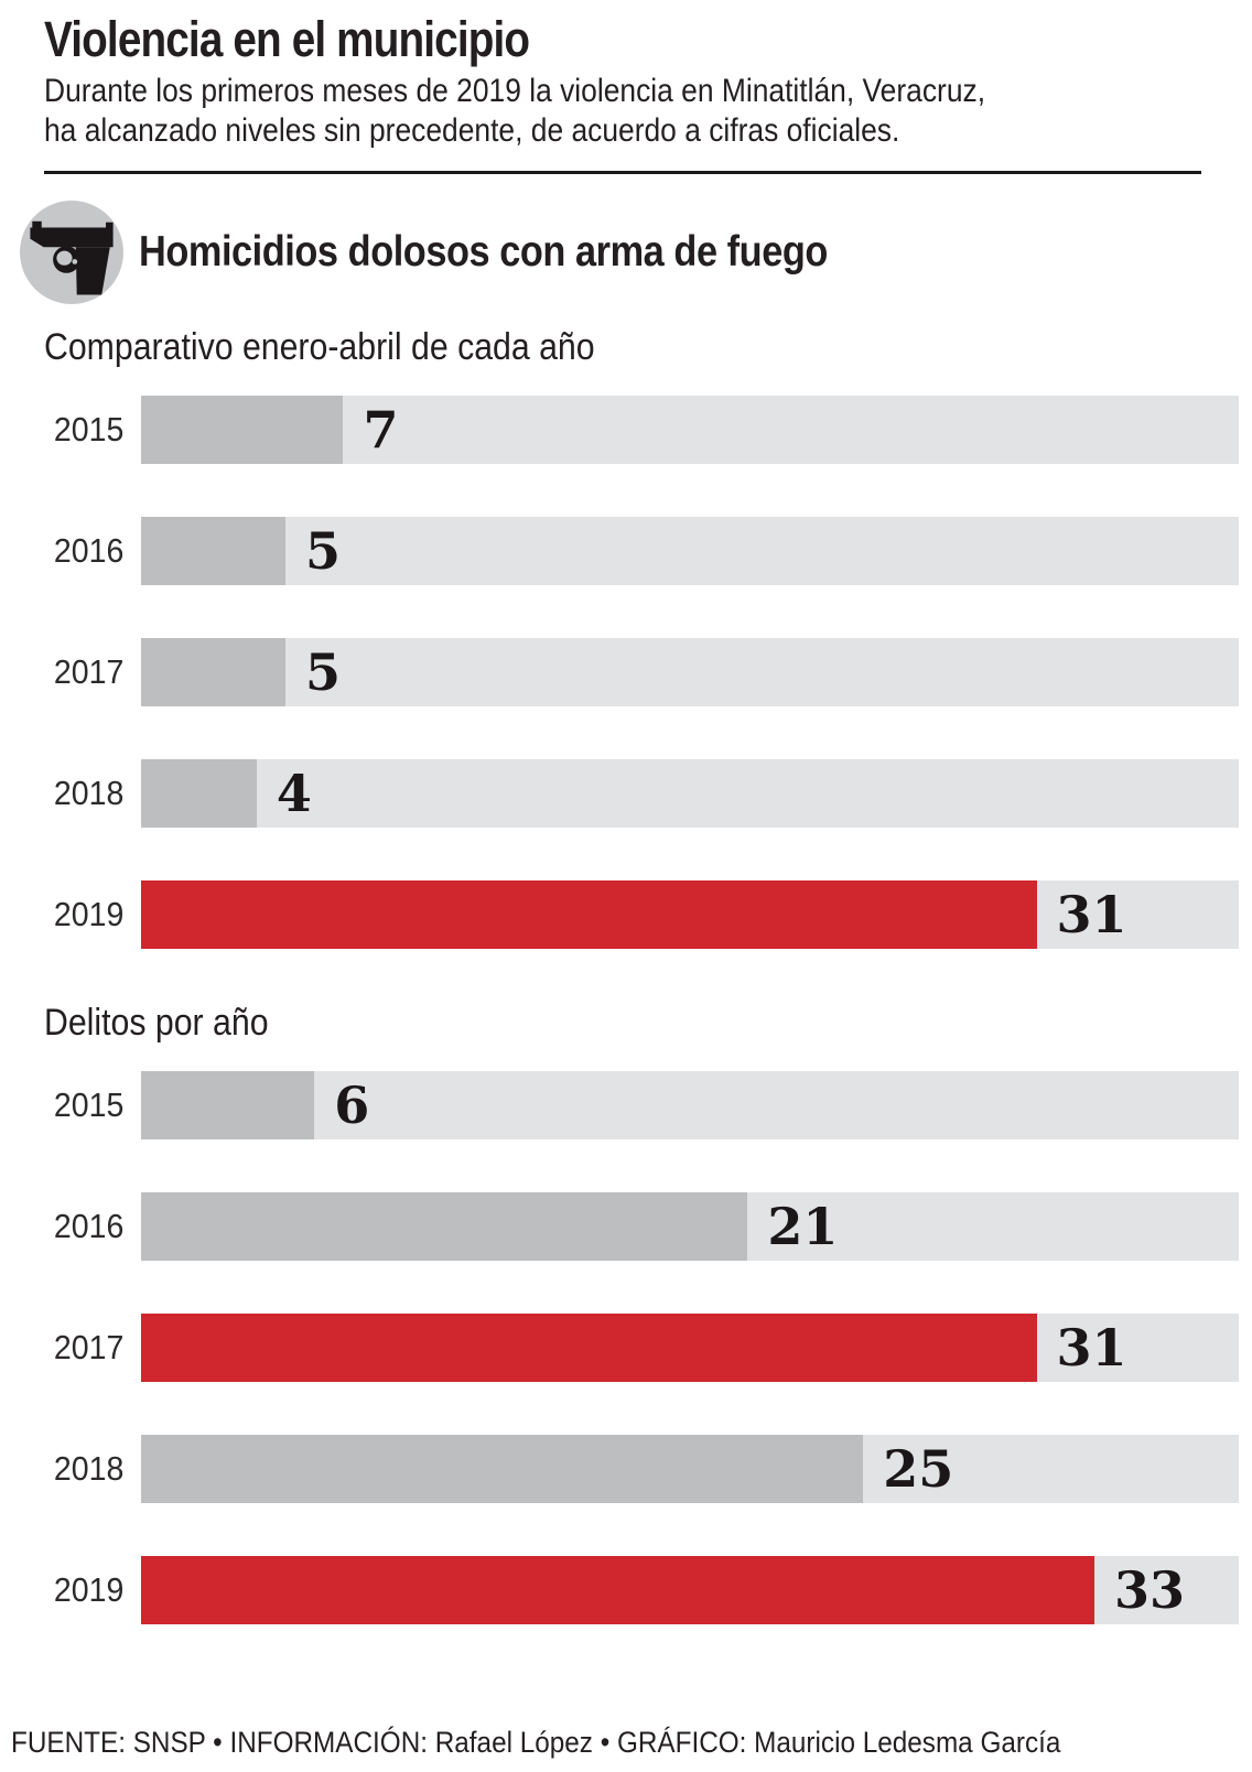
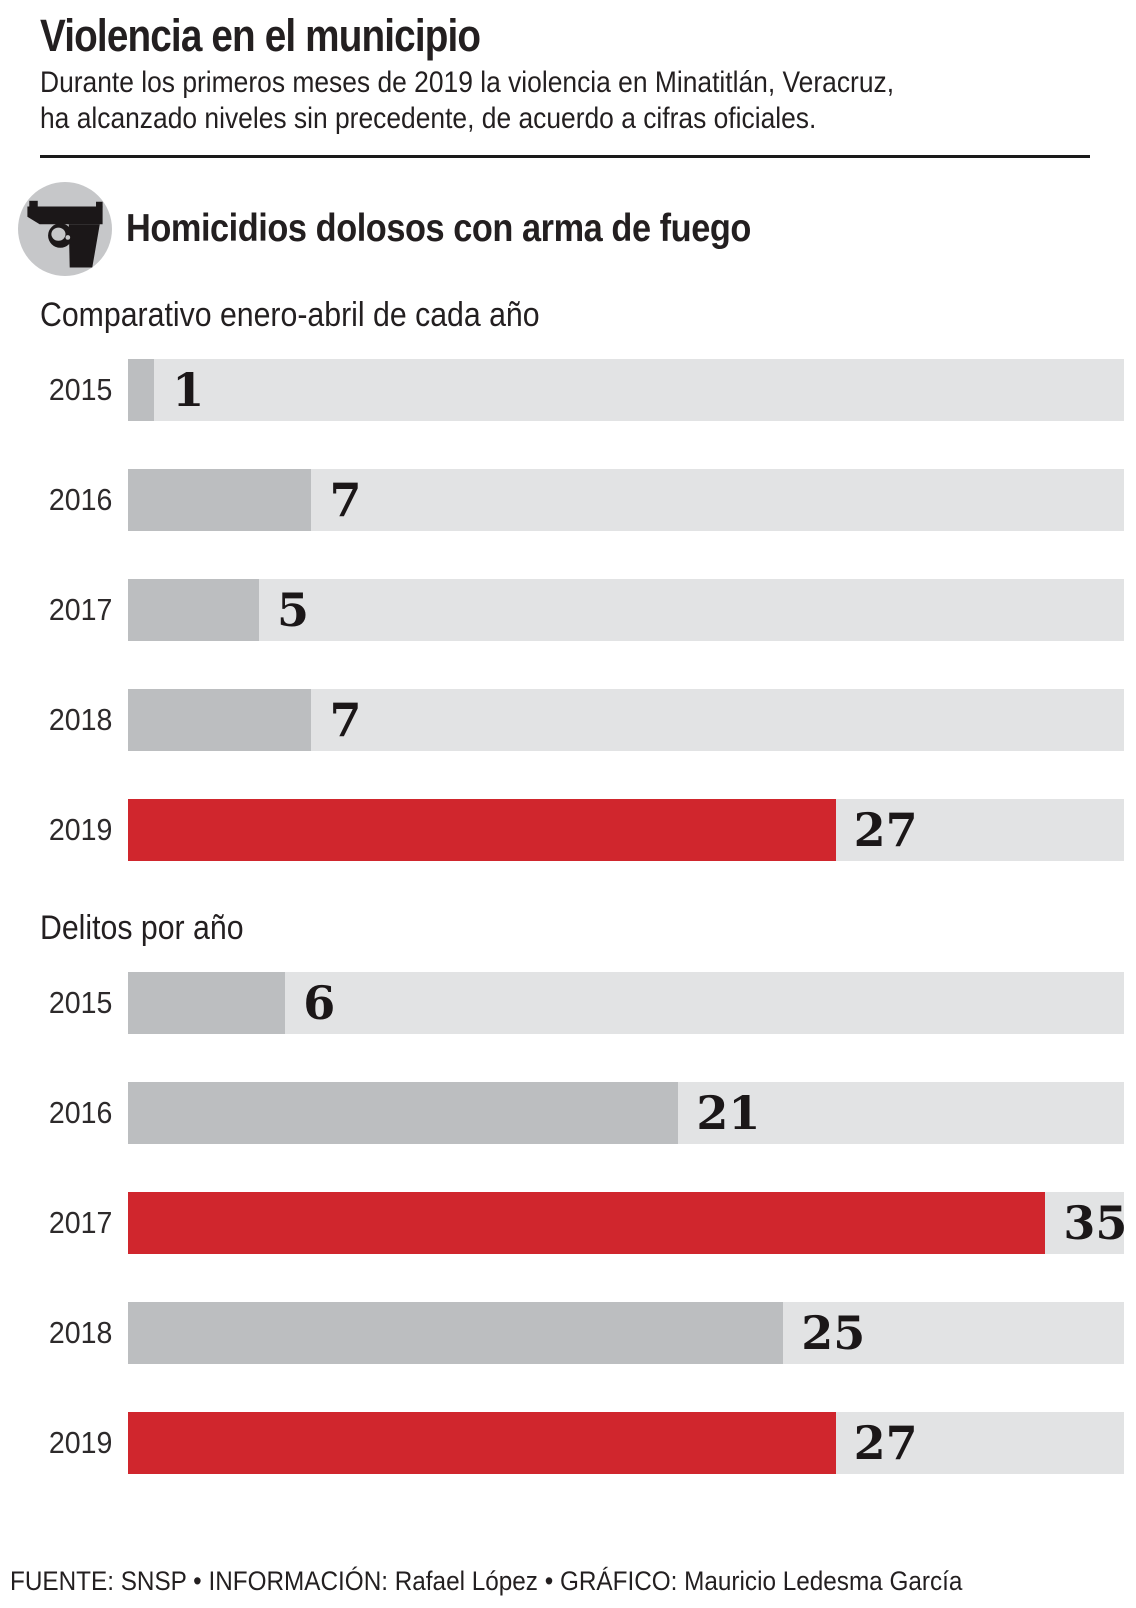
Comparativo enero-abril de cada año/2015: 7 -> 1
Comparativo enero-abril de cada año/2016: 5 -> 7
Comparativo enero-abril de cada año/2018: 4 -> 7
Comparativo enero-abril de cada año/2019: 31 -> 27
Delitos por año/2017: 31 -> 35
Delitos por año/2019: 33 -> 27
